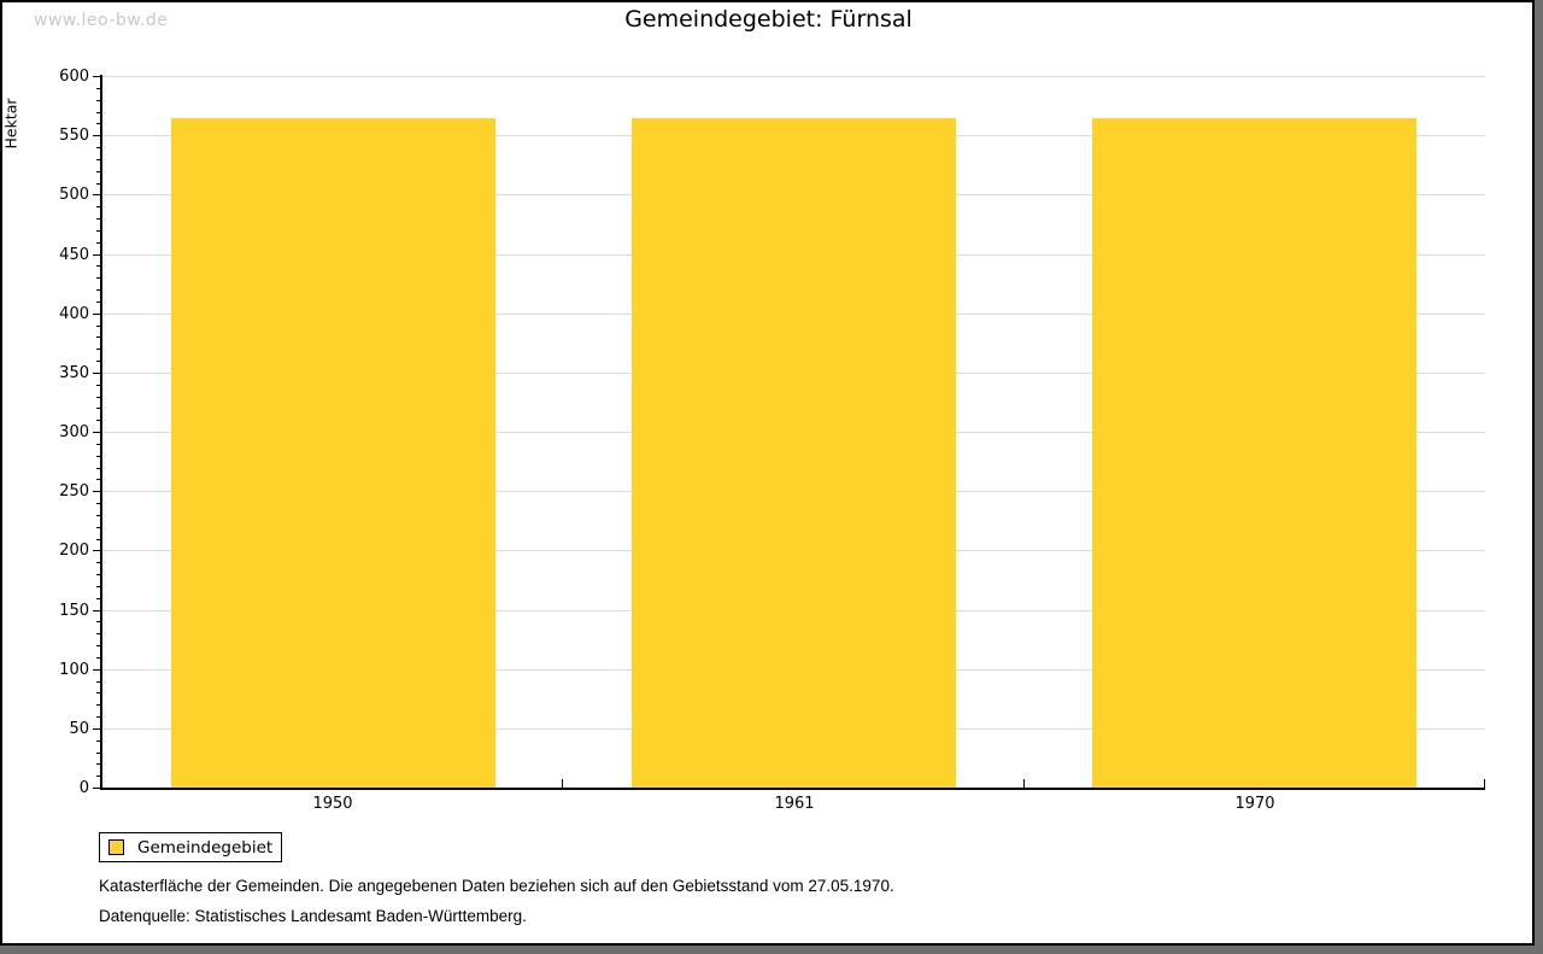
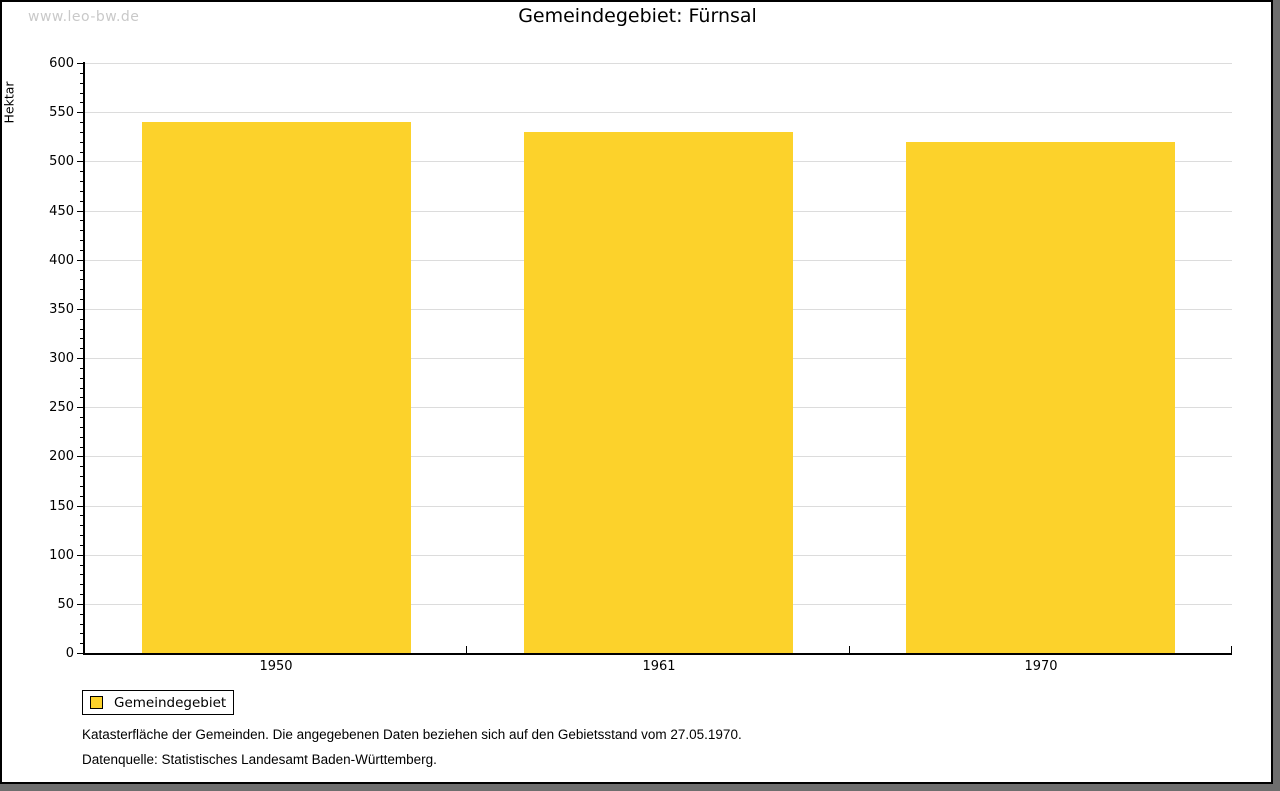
1950: 560 -> 540
1961: 560 -> 530
1970: 560 -> 520
